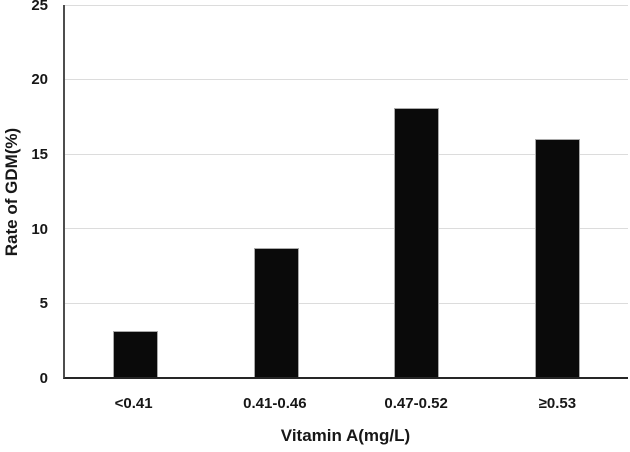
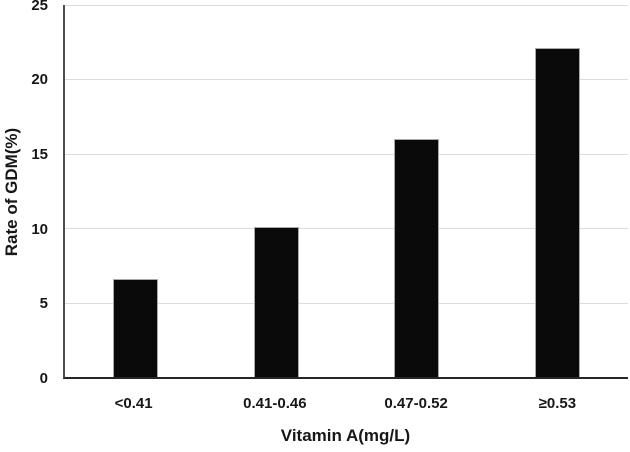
<0.41: 3.1 -> 6.6
0.41-0.46: 8.7 -> 10.1
0.47-0.52: 18.1 -> 16.0
≥0.53: 16.0 -> 22.1
